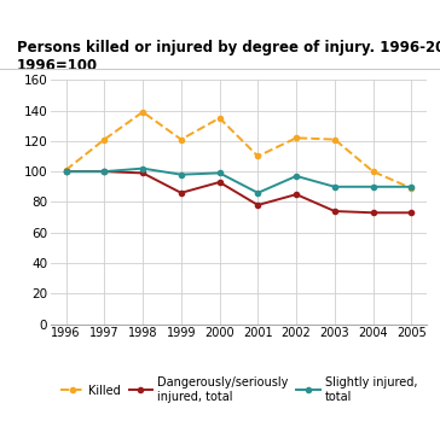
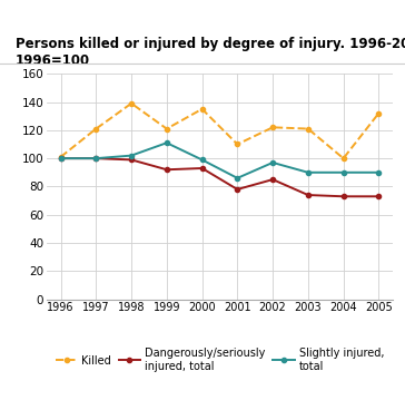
Dangerously/seriously injured, total/1999: 86 -> 92
Slightly injured, total/1999: 98 -> 111
Killed/2005: 89 -> 132
